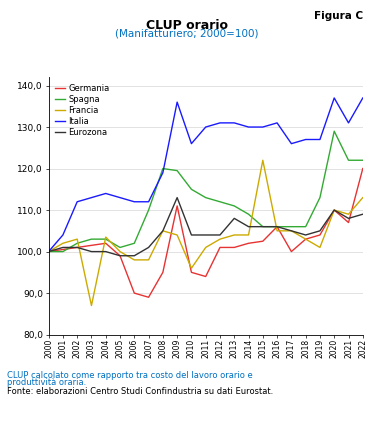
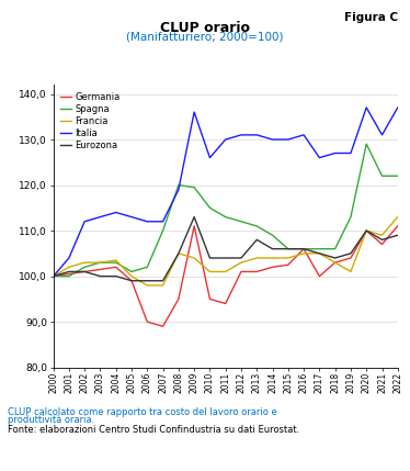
Francia/2003: 87,0 -> 103,0
Eurozona/2007: 101 -> 99
Francia/2010: 96,0 -> 101,0
Francia/2015: 122,0 -> 104,0
Germania/2022: 120,0 -> 111,0
